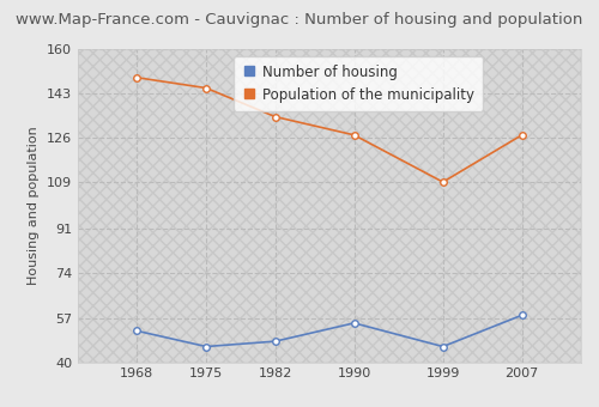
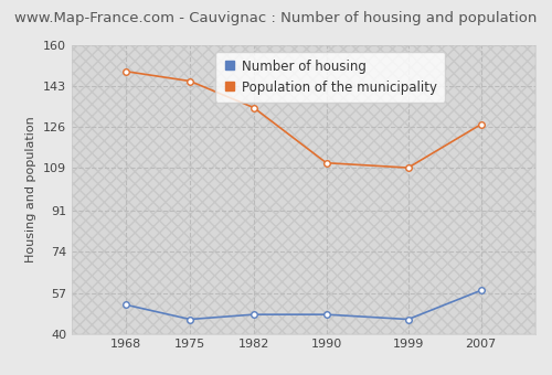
Number of housing/1990: 55 -> 48
Population of the municipality/1990: 127 -> 111
